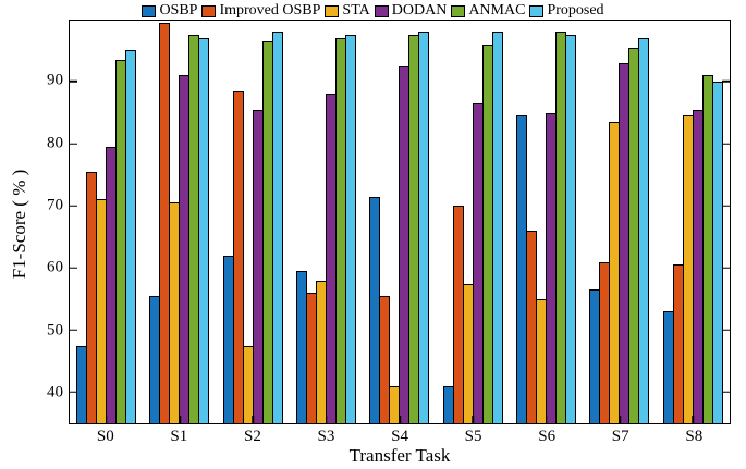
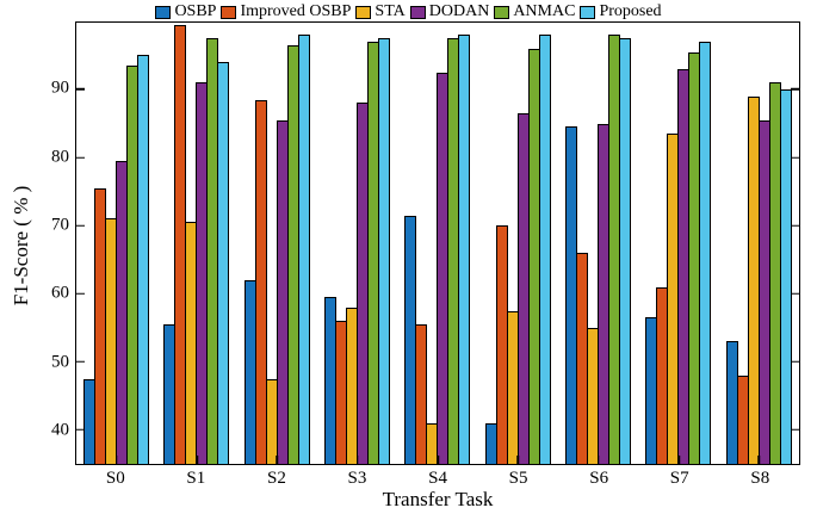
Proposed/S1: 97 -> 94
Improved OSBP/S8: 60 -> 48
STA/S8: 84 -> 89
